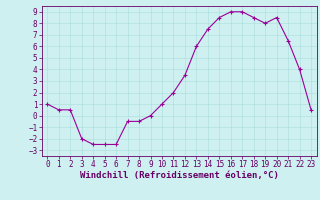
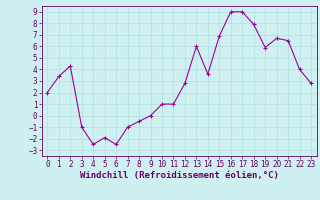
0: 1.0 -> 2.0
1: 0.5 -> 3.4
2: 0.5 -> 4.3
3: -2.0 -> -1.0
5: -2.5 -> -1.9
7: -0.5 -> -1.0
11: 2.0 -> 1.0
12: 3.5 -> 2.8
14: 7.5 -> 3.6
15: 8.5 -> 6.9
18: 8.5 -> 7.9
19: 8.0 -> 5.9
20: 8.5 -> 6.7
23: 0.5 -> 2.8
